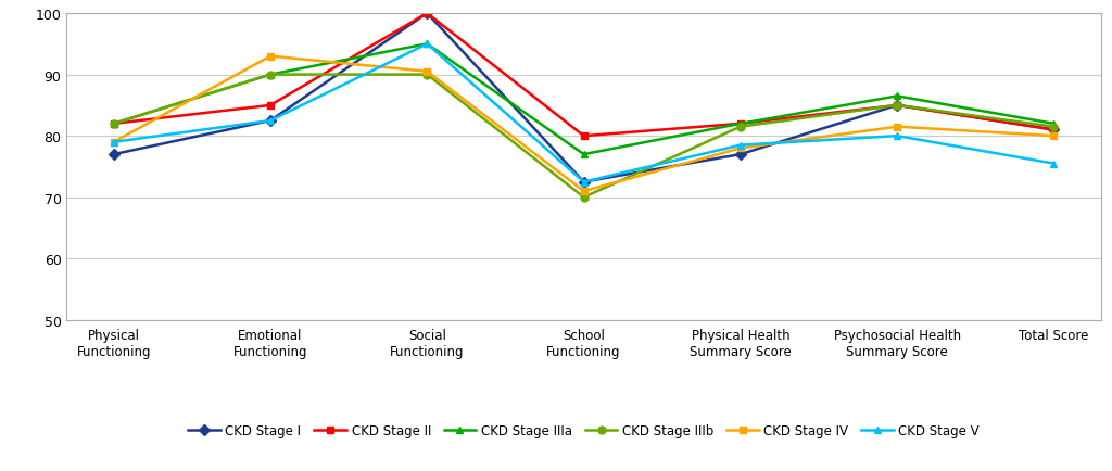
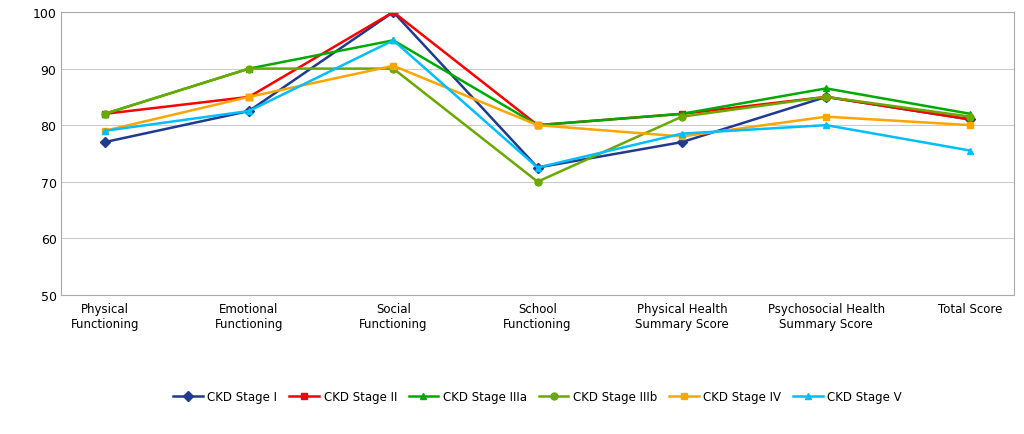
CKD Stage IV/Emotional Functioning: 93.0 -> 85.0
CKD Stage IIIa/School Functioning: 77.0 -> 80.0
CKD Stage IV/School Functioning: 71.0 -> 80.0
